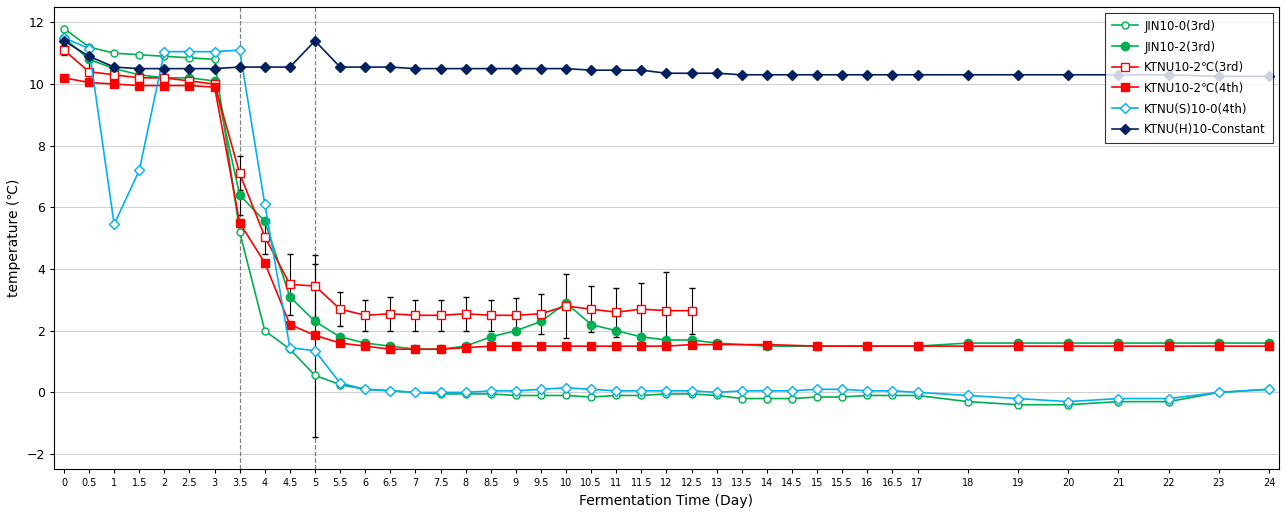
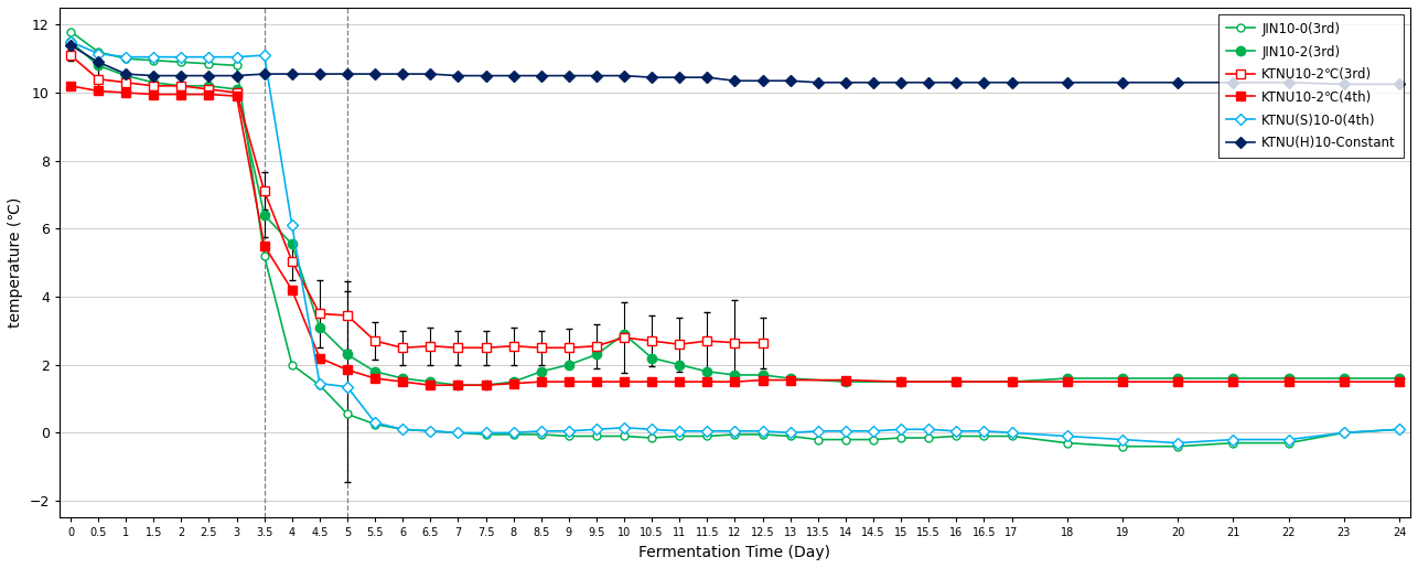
KTNU(S)10-0(4th)/1: 5.45 -> 11.05
KTNU(S)10-0(4th)/1.5: 7.20 -> 11.05
KTNU(H)10-Constant/5: 11.40 -> 10.55
